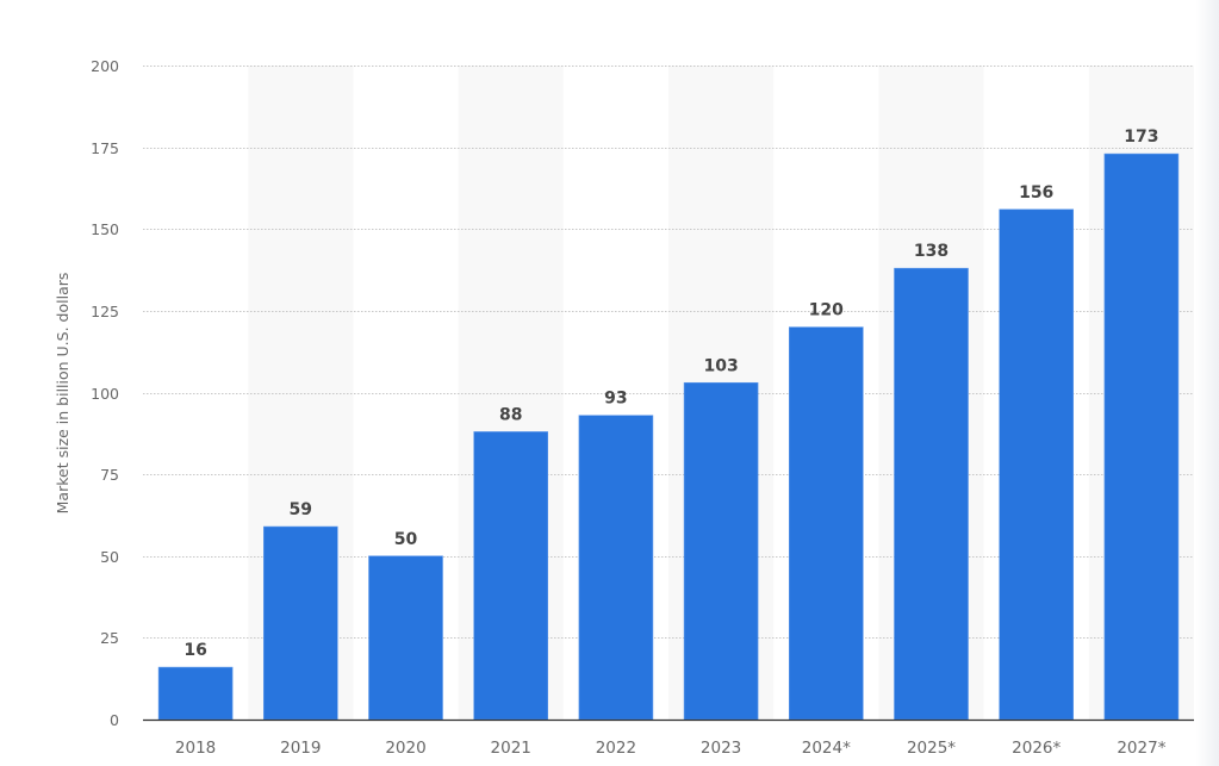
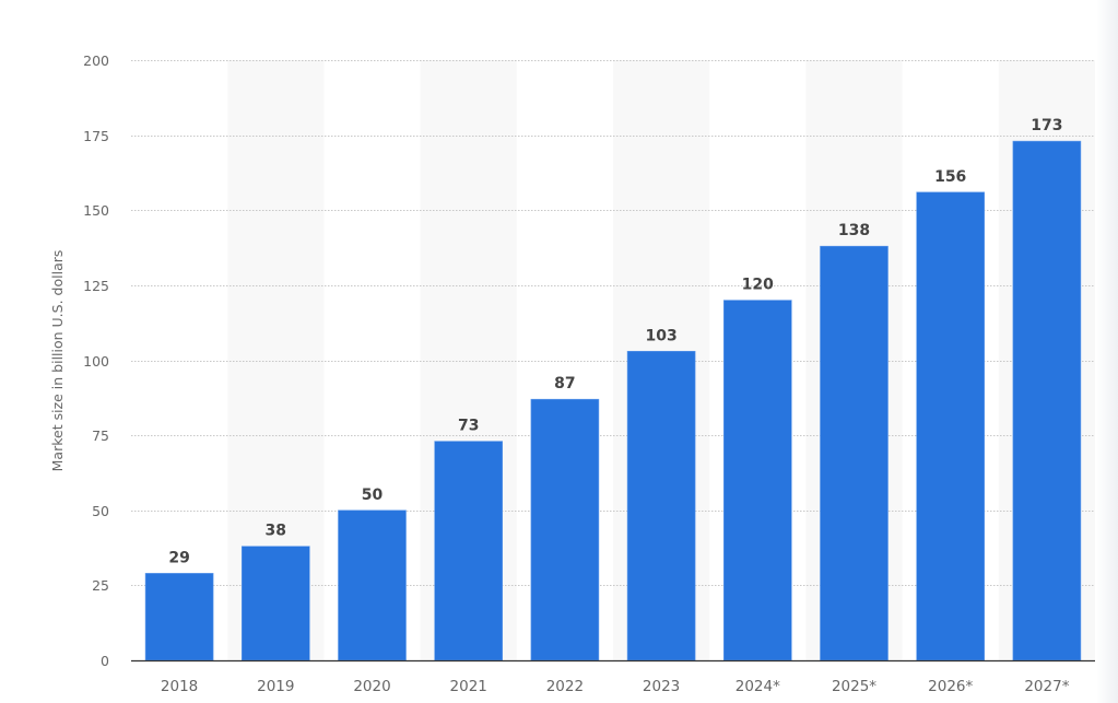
2018: 16 -> 29
2019: 59 -> 38
2021: 88 -> 73
2022: 93 -> 87
